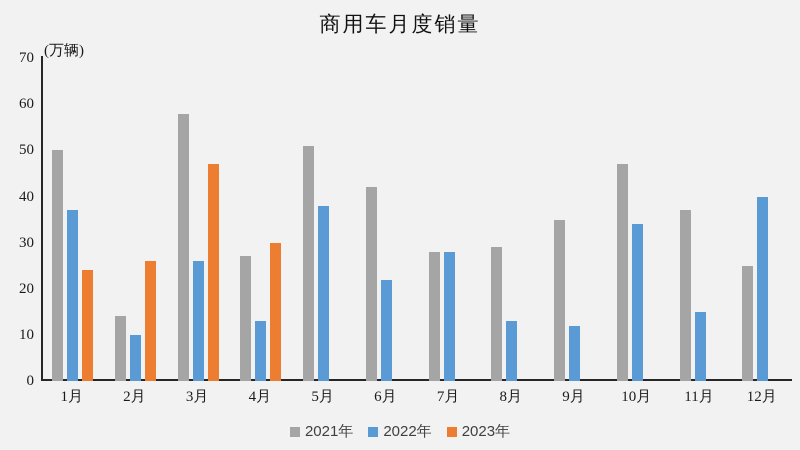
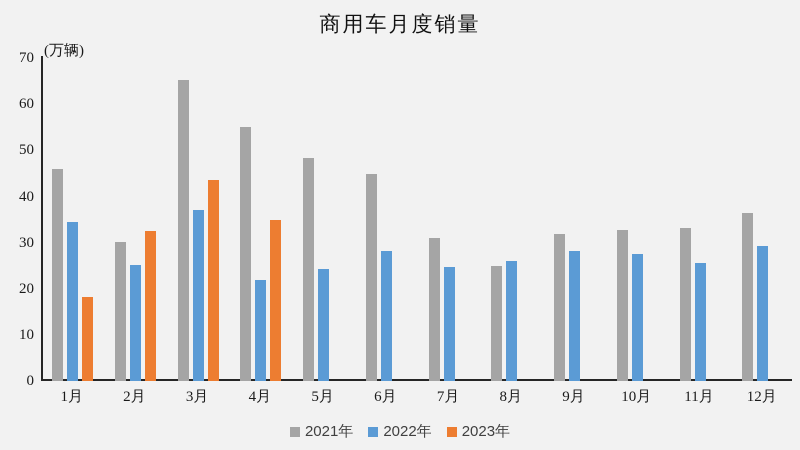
2021年/1月: 50 -> 46
2022年/1月: 37 -> 34
2023年/1月: 24 -> 18
2021年/2月: 14 -> 30
2022年/2月: 10 -> 25
2023年/2月: 26 -> 32
2021年/3月: 58 -> 65
2022年/3月: 26 -> 37
2023年/3月: 47 -> 44
2021年/4月: 27 -> 55
2022年/4月: 13 -> 22
2023年/4月: 30 -> 35
2021年/5月: 51 -> 48
2022年/5月: 38 -> 24
2021年/6月: 42 -> 45
2022年/6月: 22 -> 28
2021年/7月: 28 -> 31
2022年/7月: 28 -> 25
2021年/8月: 29 -> 25
2022年/8月: 13 -> 26
2021年/9月: 35 -> 32
2022年/9月: 12 -> 28
2021年/10月: 47 -> 33
2022年/10月: 34 -> 28
2021年/11月: 37 -> 33
2022年/11月: 15 -> 26
2021年/12月: 25 -> 36
2022年/12月: 40 -> 29
